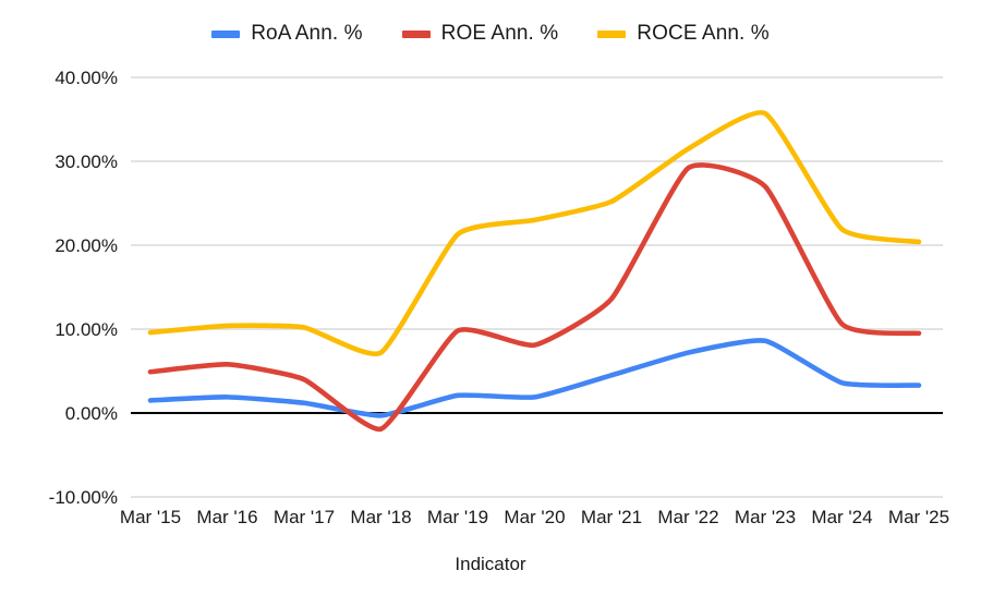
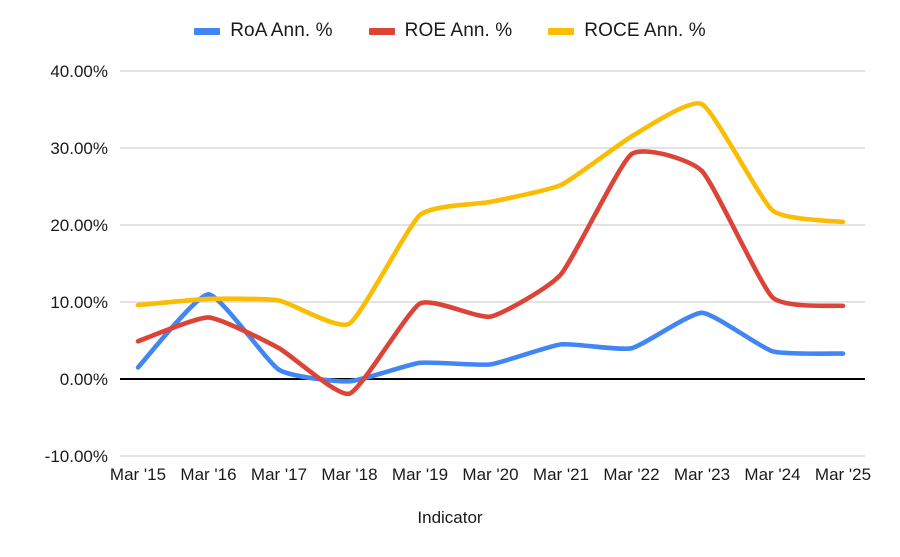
RoA Ann. %/Mar '16: 2% -> 11%
ROE Ann. %/Mar '16: 6% -> 8%
RoA Ann. %/Mar '22: 7% -> 4%
